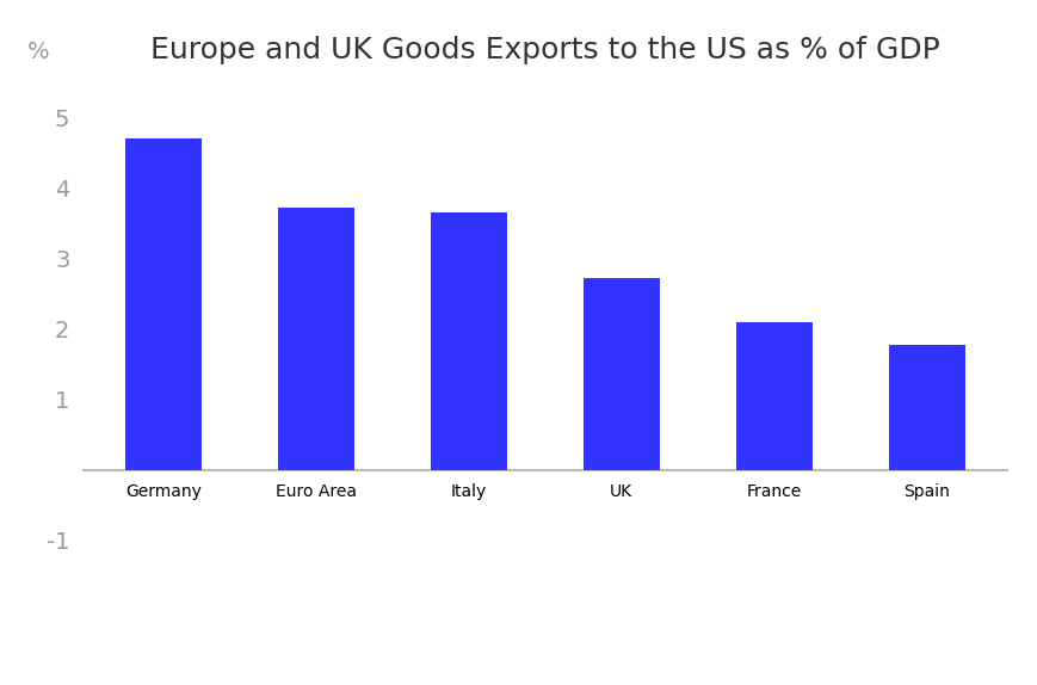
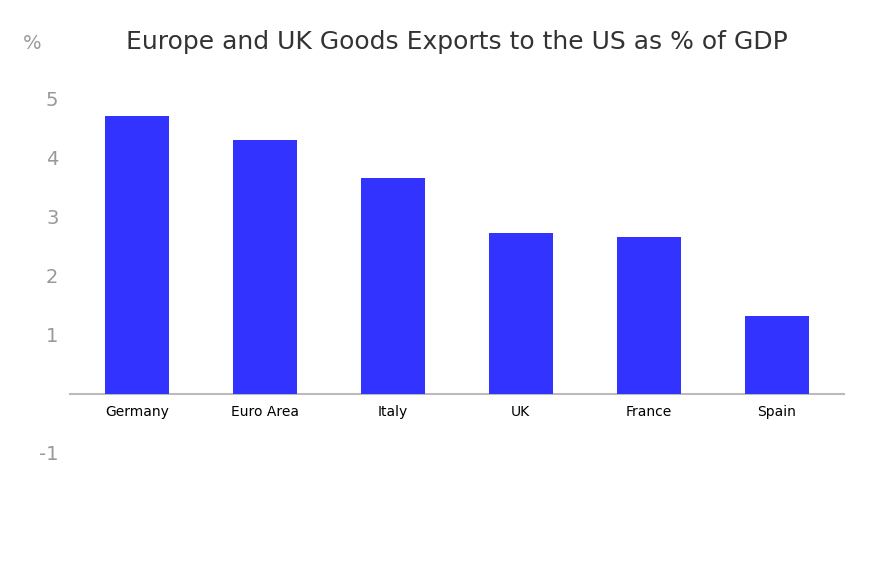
Euro Area: 3.72 -> 4.30
France: 2.10 -> 2.66
Spain: 1.78 -> 1.32
